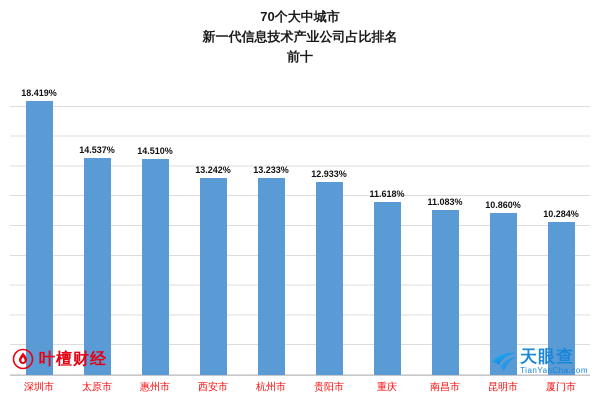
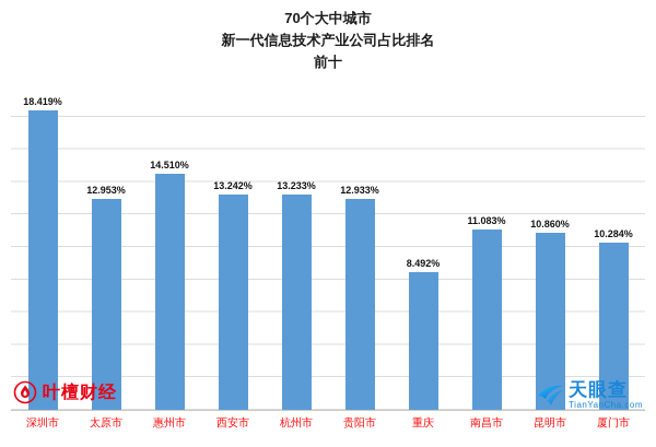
太原市: 14.537% -> 12.953%
重庆: 11.618% -> 8.492%
